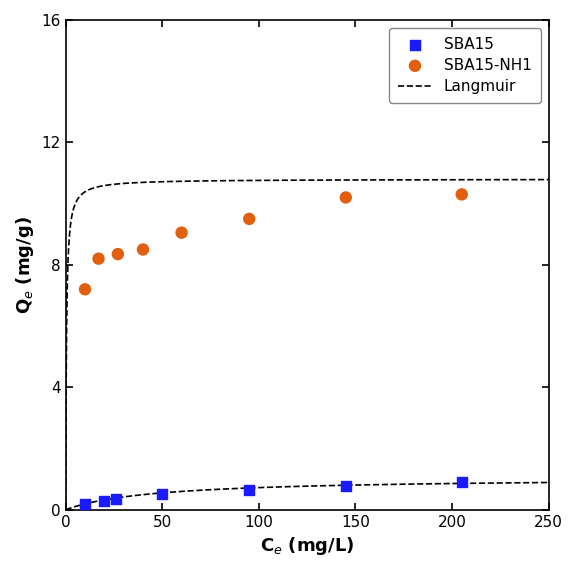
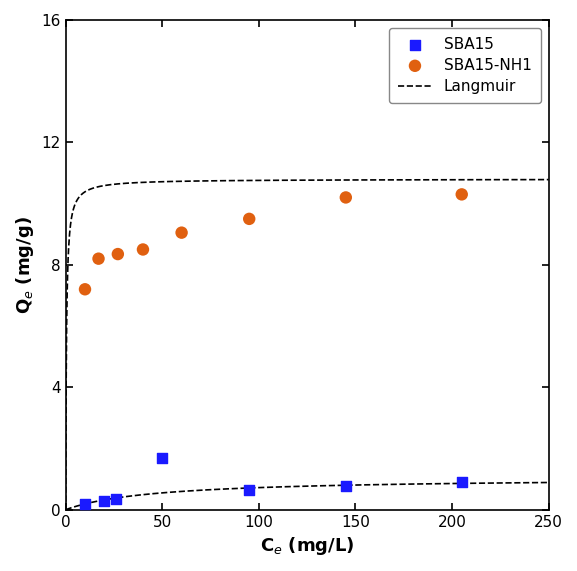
SBA15/50: 0.52 -> 1.70
